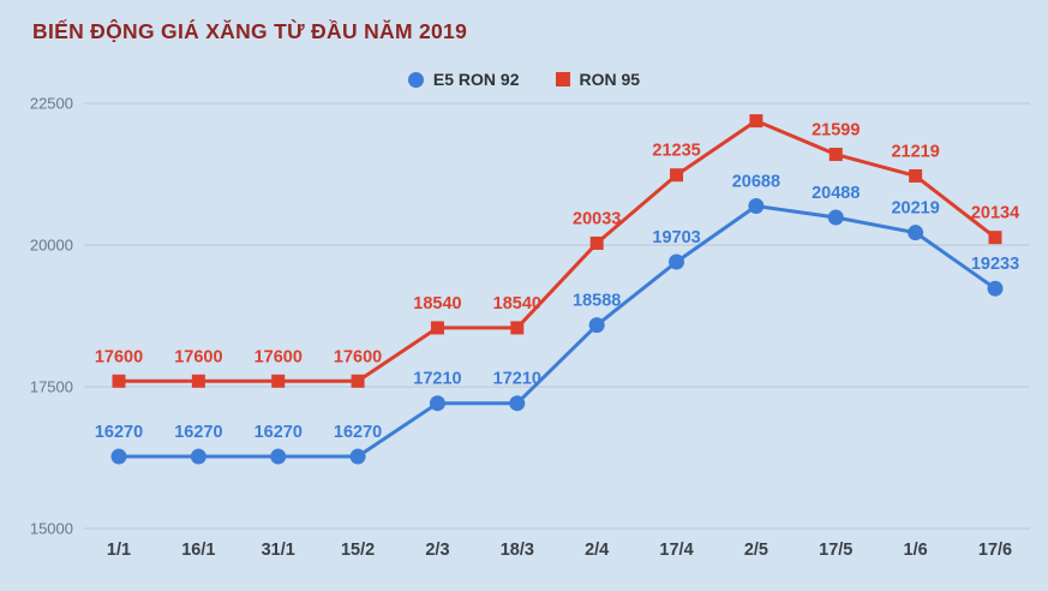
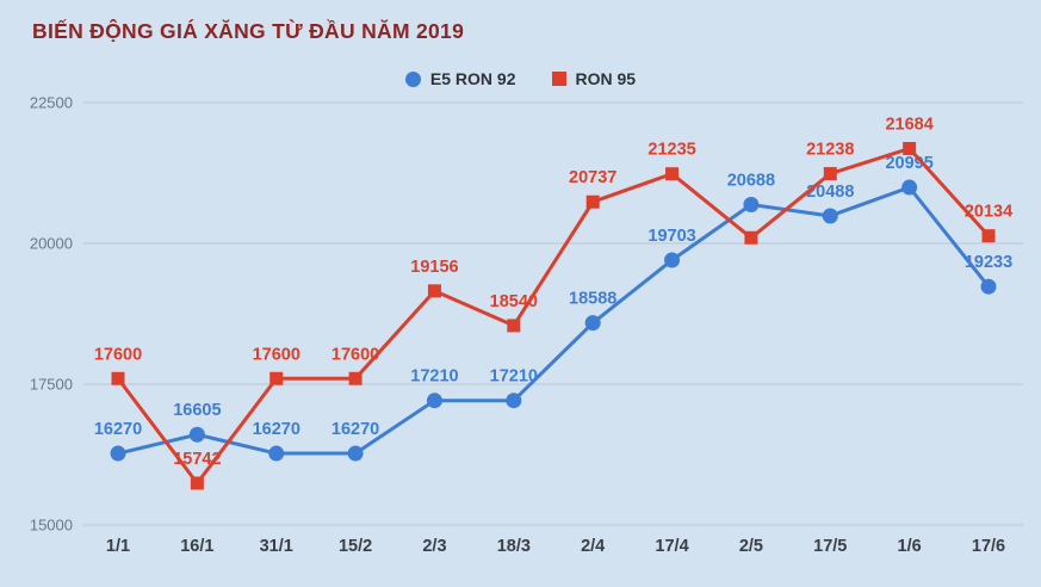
E5 RON 92/16/1: 16270 -> 16605
RON 95/16/1: 17600 -> 15742
RON 95/2/3: 18540 -> 19156
RON 95/2/4: 20033 -> 20737
RON 95/2/5: 22200 -> 20100
RON 95/17/5: 21599 -> 21238
E5 RON 92/1/6: 20219 -> 20995
RON 95/1/6: 21219 -> 21684
